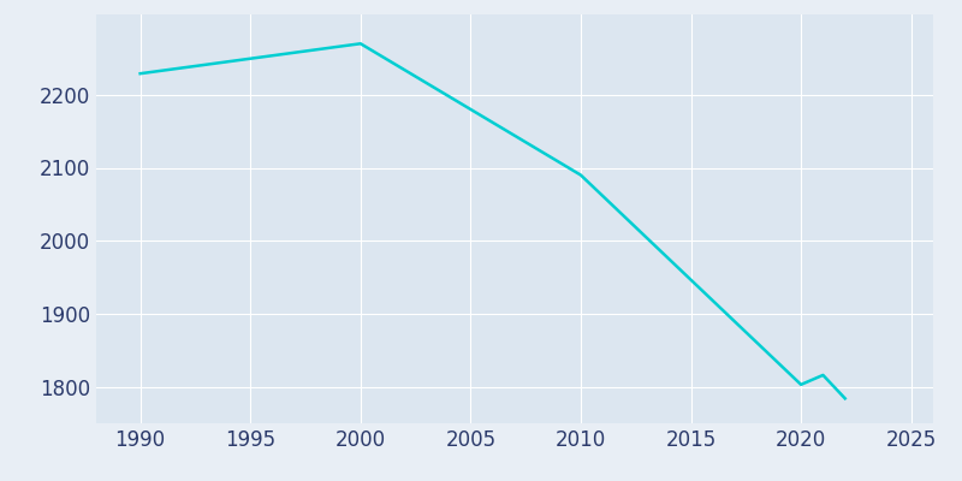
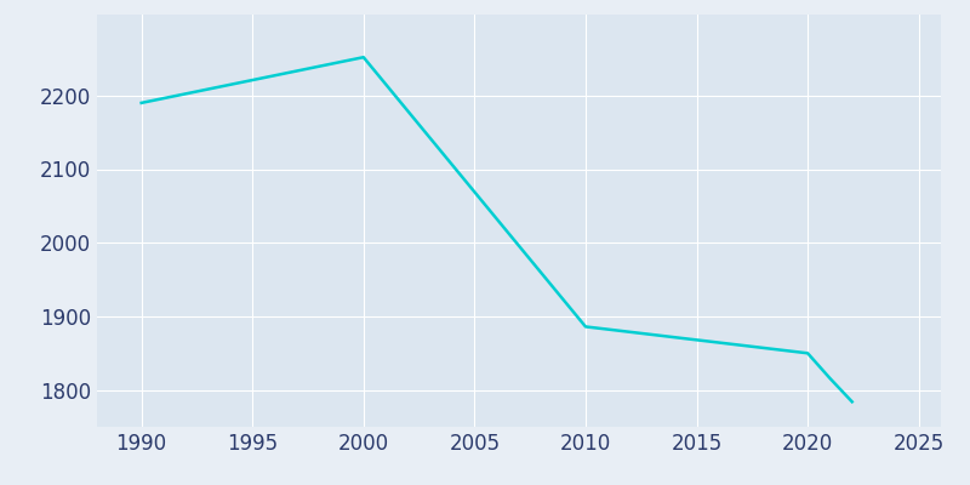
1990: 2229 -> 2190
2000: 2270 -> 2252
2010: 2090 -> 1886
2020: 1803 -> 1850
